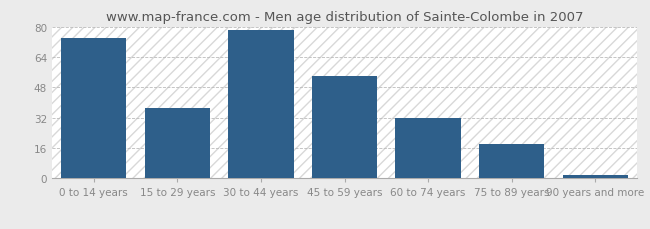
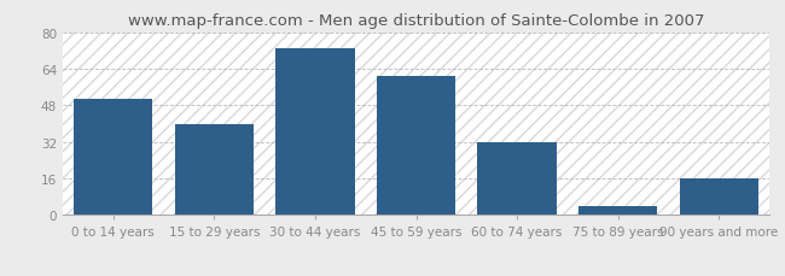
0 to 14 years: 74 -> 51
15 to 29 years: 37 -> 40
30 to 44 years: 78 -> 73
45 to 59 years: 54 -> 61
75 to 89 years: 18 -> 4
90 years and more: 2 -> 16
